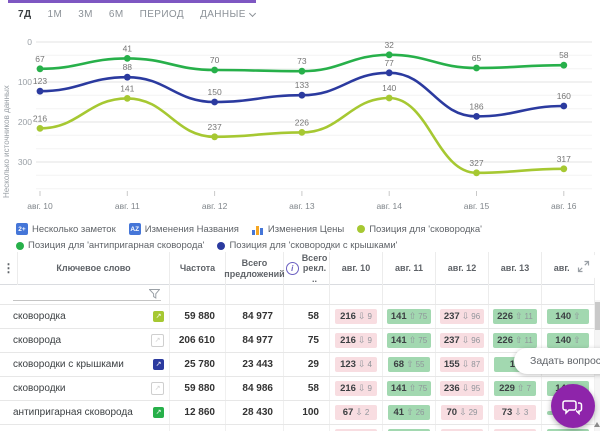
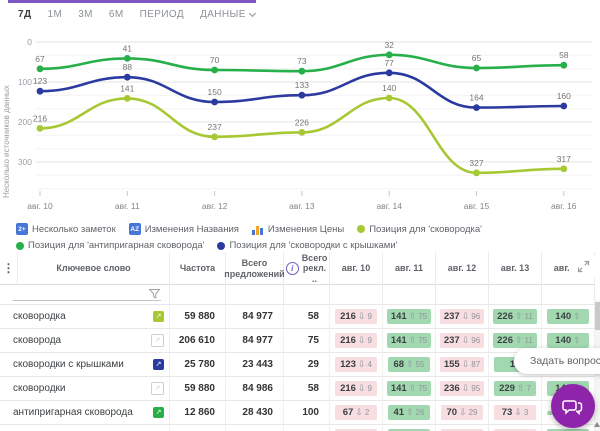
Позиция для 'сковородки с крышками'/авг. 15: 186 -> 164
